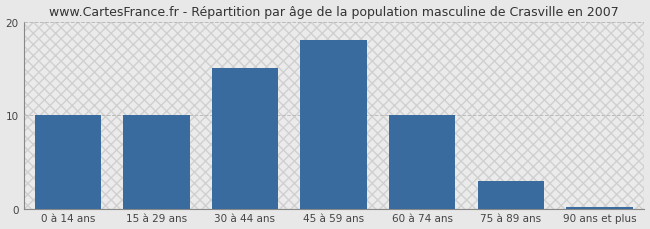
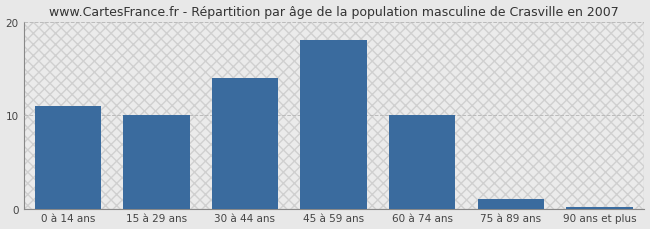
0 à 14 ans: 10.0 -> 11.0
30 à 44 ans: 15.0 -> 14.0
75 à 89 ans: 3.0 -> 1.0
